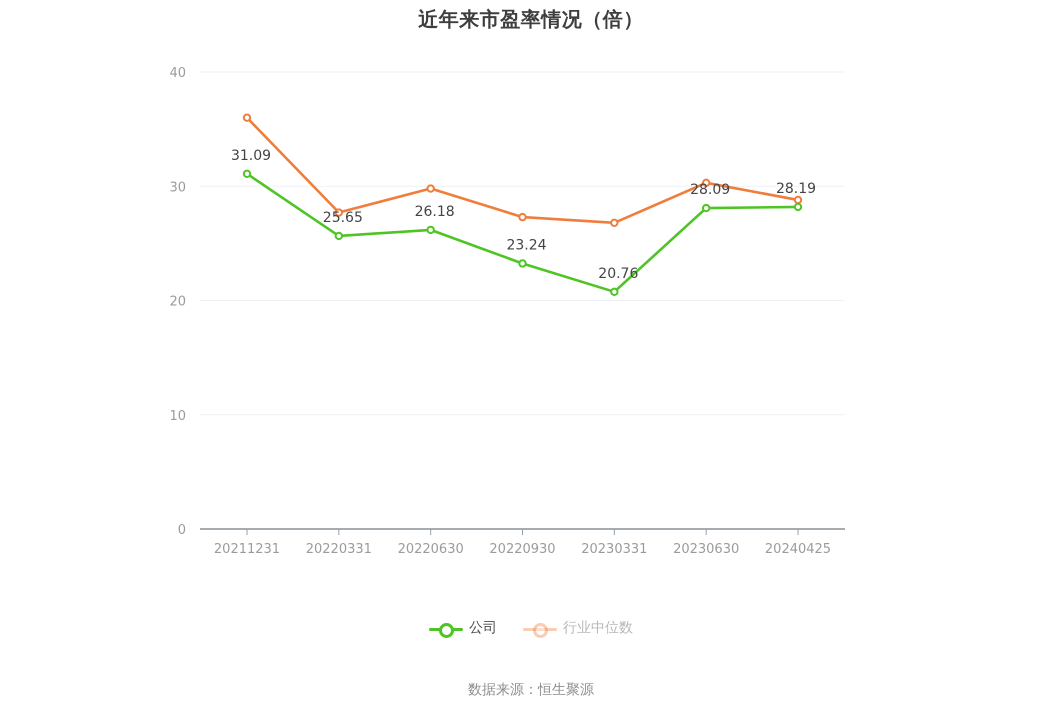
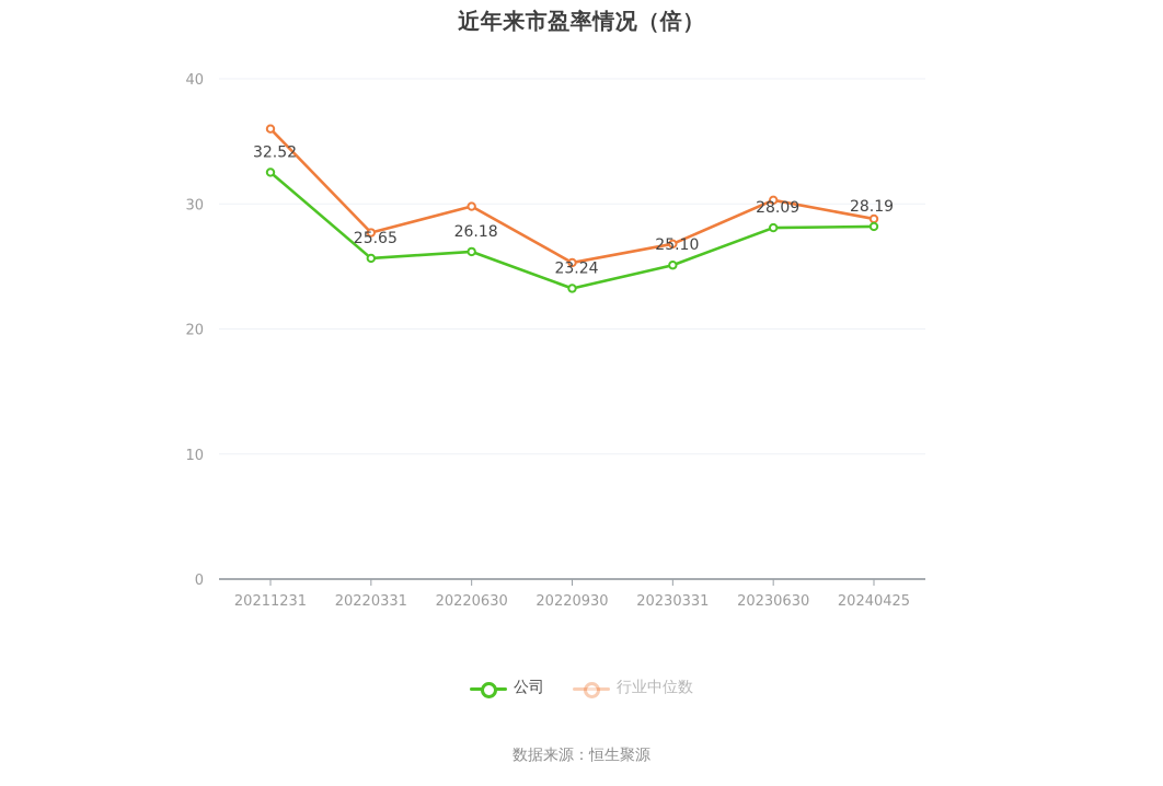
公司/20211231: 31.09 -> 32.52
行业中位数/20220930: 27.3 -> 25.3
公司/20230331: 20.76 -> 25.10
